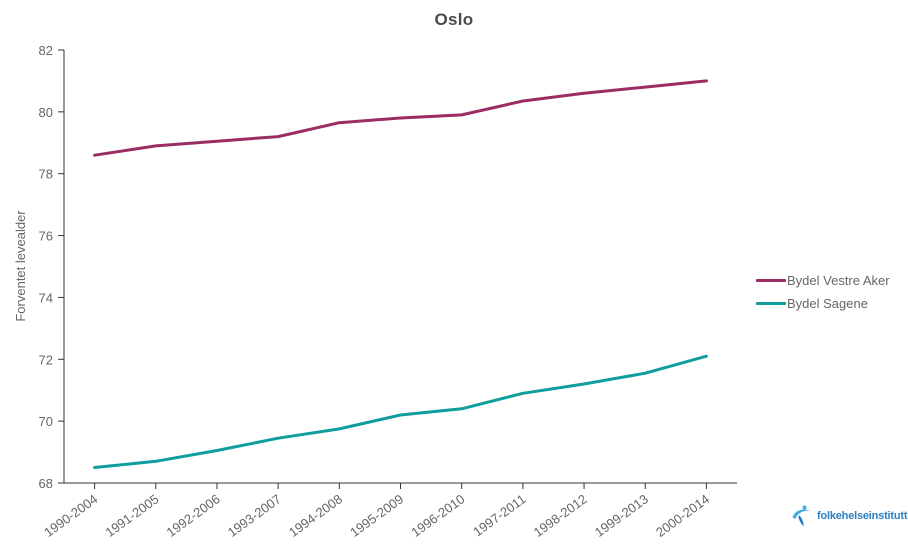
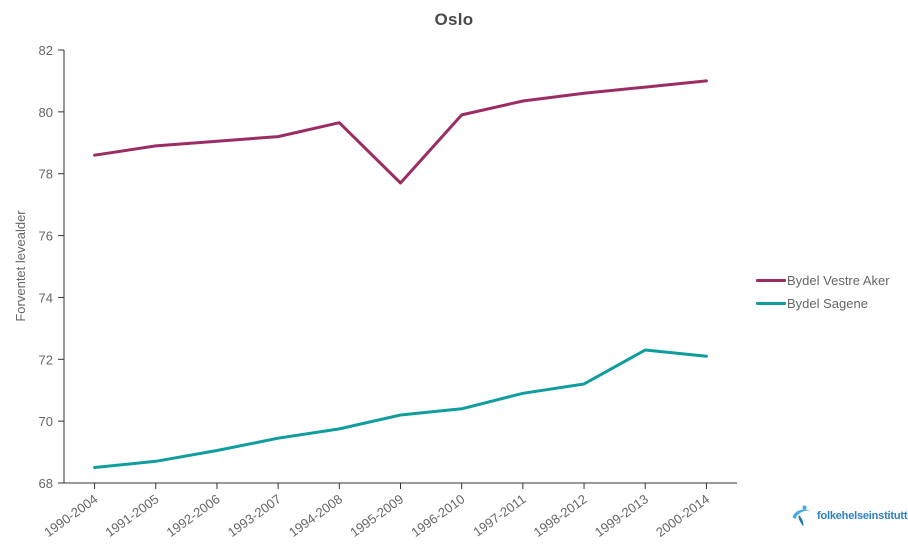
Bydel Vestre Aker/1995-2009: 79.8 -> 77.7
Bydel Sagene/1999-2013: 71.5 -> 72.3
